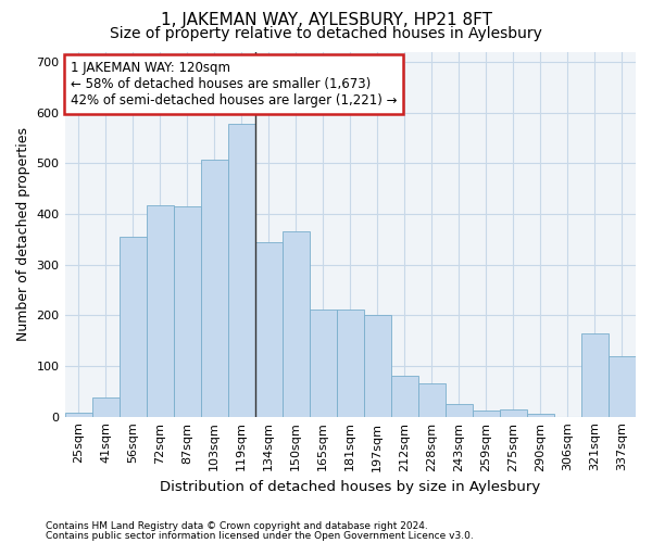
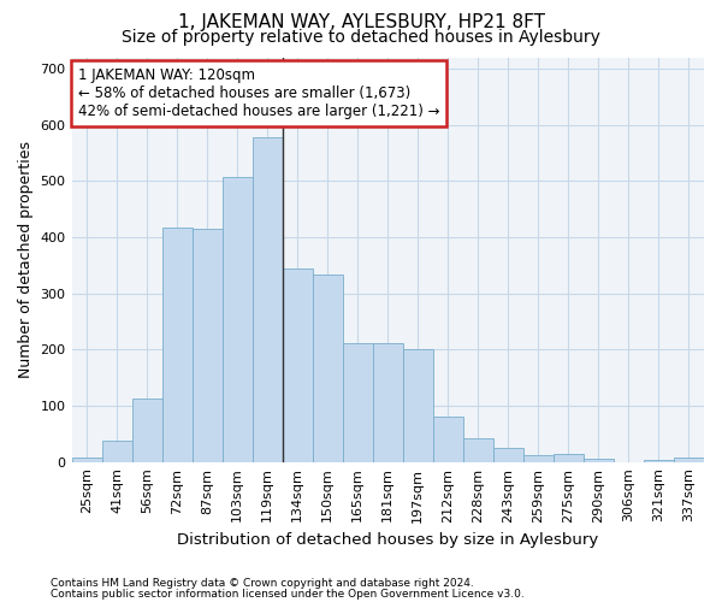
56sqm: 355 -> 113
150sqm: 365 -> 333
228sqm: 65 -> 43
321sqm: 165 -> 4
337sqm: 120 -> 7
